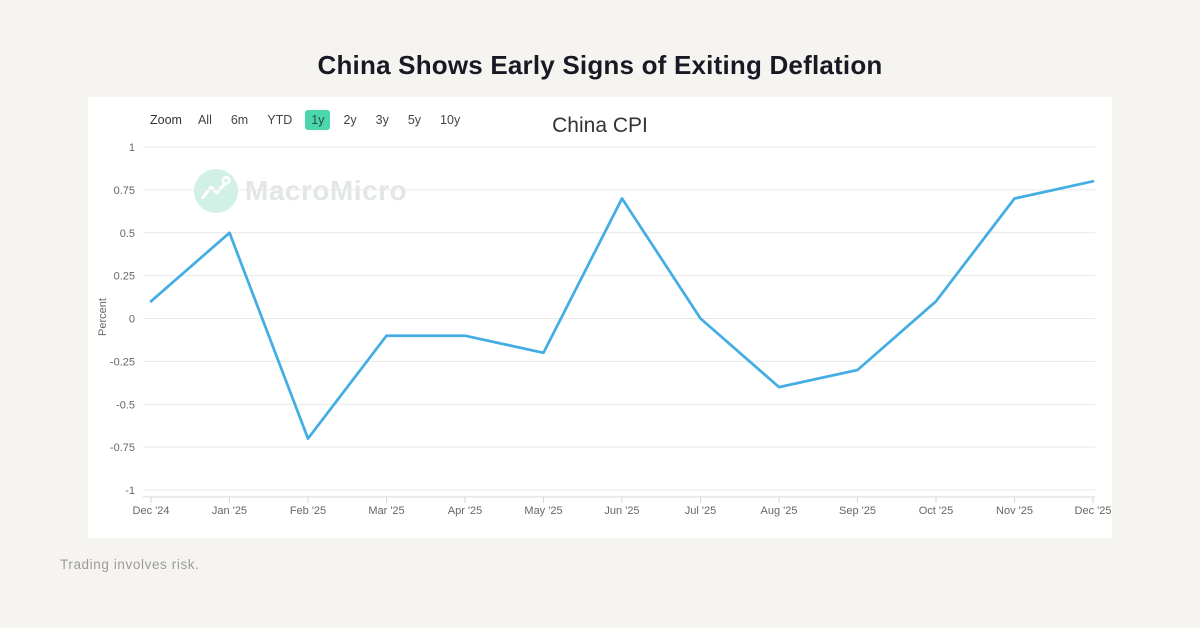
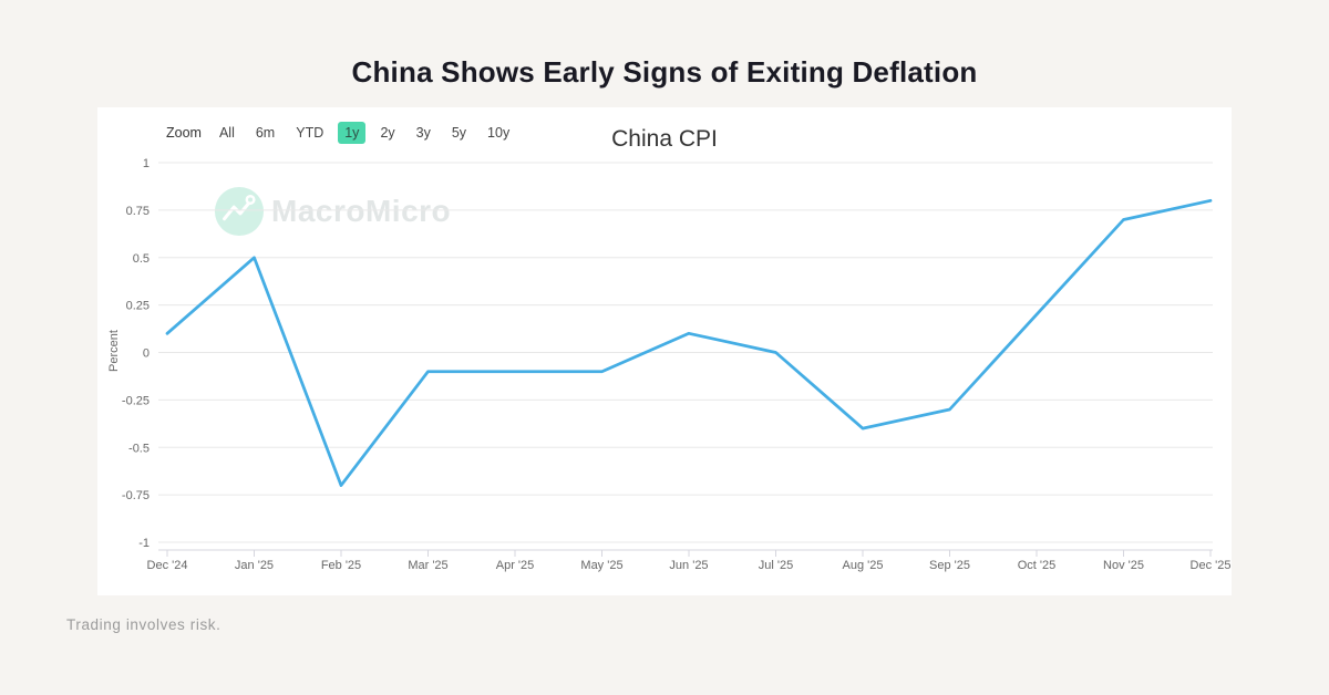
May '25: -0.2 -> -0.1
Jun '25: 0.7 -> 0.1
Oct '25: 0.1 -> 0.2
